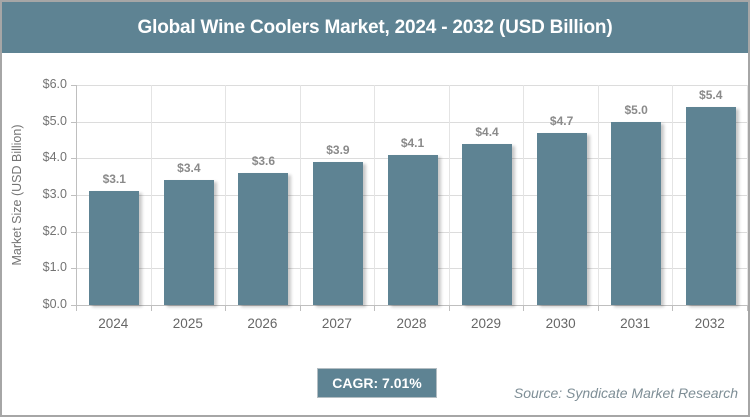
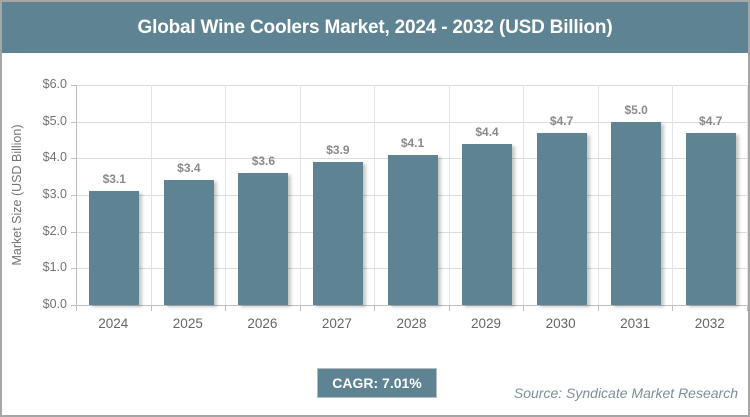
2032: $5.4 -> $4.7
